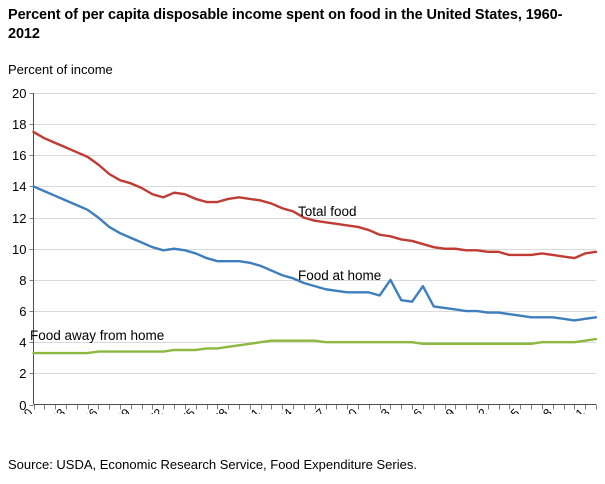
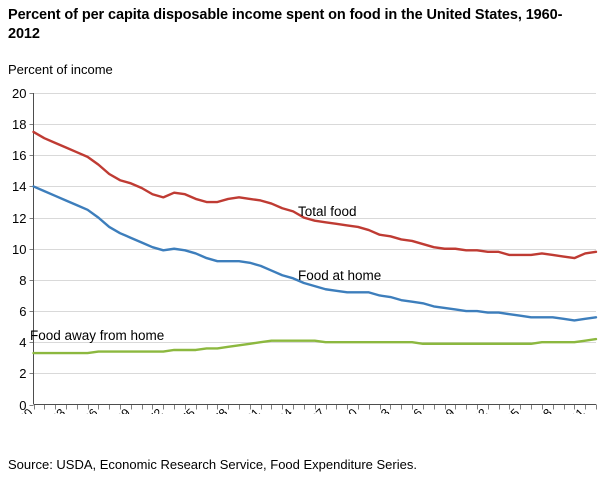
Food at home/1993: 8.0 -> 6.9
Food at home/1996: 7.6 -> 6.5
